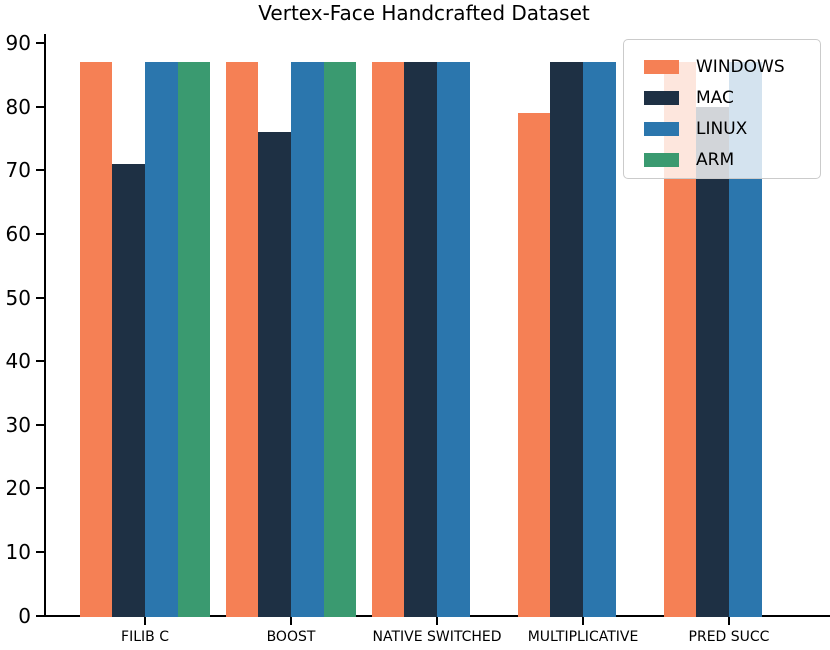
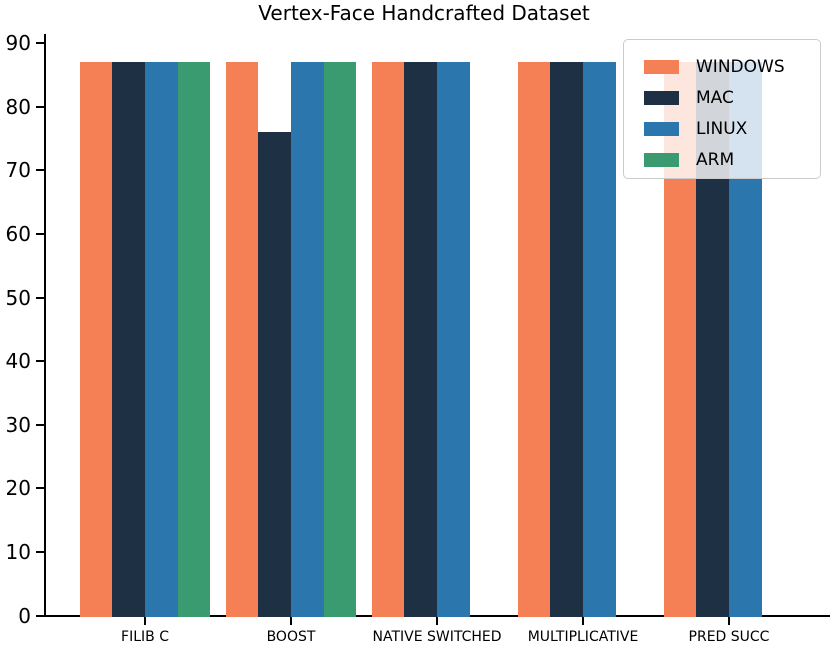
MAC/FILIB C: 71 -> 87
WINDOWS/MULTIPLICATIVE: 79 -> 87
MAC/PRED SUCC: 80 -> 87
